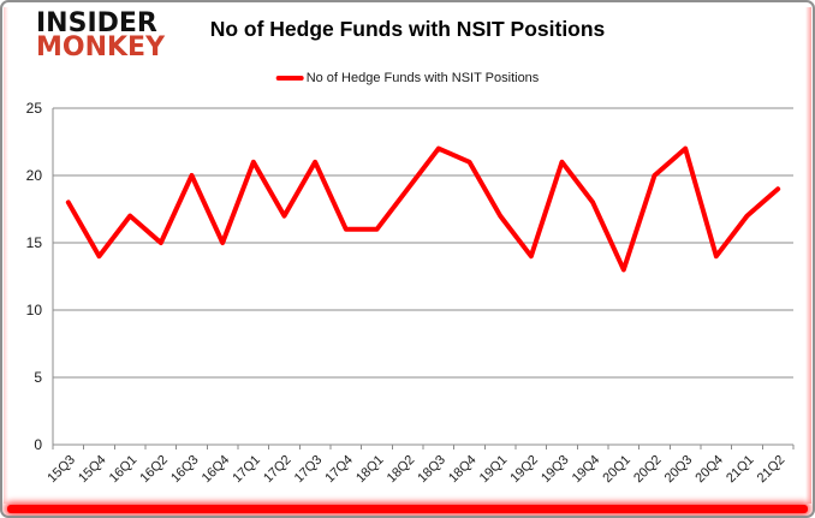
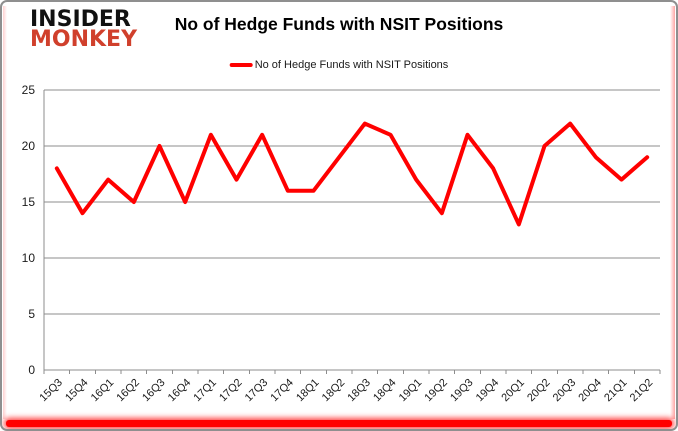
20Q4: 14 -> 19
